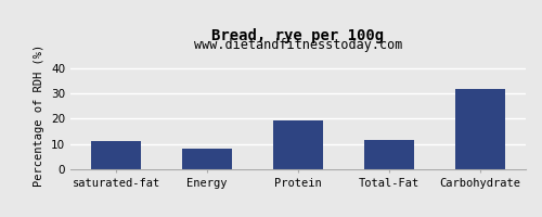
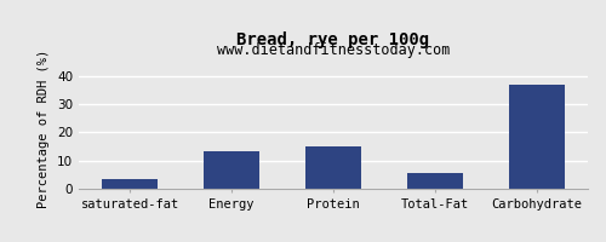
saturated-fat: 11.0 -> 3.5
Energy: 8.0 -> 13.2
Protein: 19.5 -> 15.2
Total-Fat: 11.5 -> 5.5
Carbohydrate: 32.0 -> 37.0
